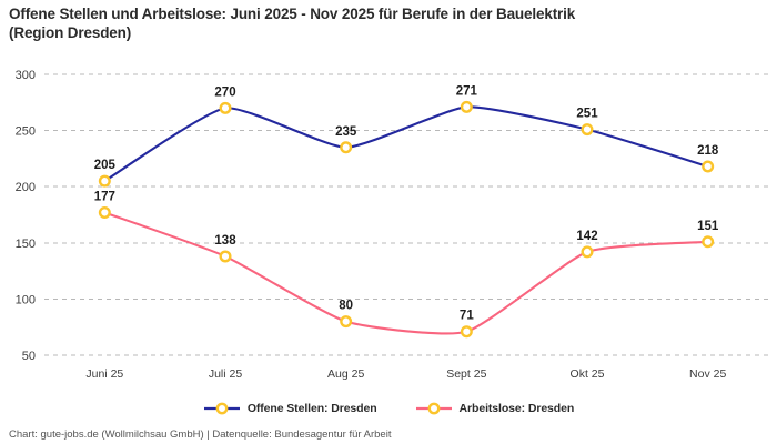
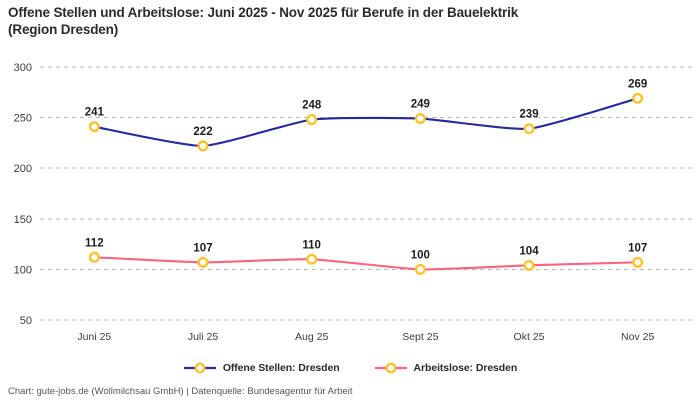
Offene Stellen: Dresden/Juni 25: 205 -> 241
Arbeitslose: Dresden/Juni 25: 177 -> 112
Offene Stellen: Dresden/Juli 25: 270 -> 222
Arbeitslose: Dresden/Juli 25: 138 -> 107
Offene Stellen: Dresden/Aug 25: 235 -> 248
Arbeitslose: Dresden/Aug 25: 80 -> 110
Offene Stellen: Dresden/Sept 25: 271 -> 249
Arbeitslose: Dresden/Sept 25: 71 -> 100
Offene Stellen: Dresden/Okt 25: 251 -> 239
Arbeitslose: Dresden/Okt 25: 142 -> 104
Offene Stellen: Dresden/Nov 25: 218 -> 269
Arbeitslose: Dresden/Nov 25: 151 -> 107
